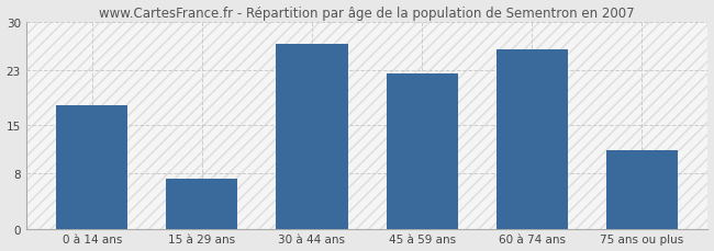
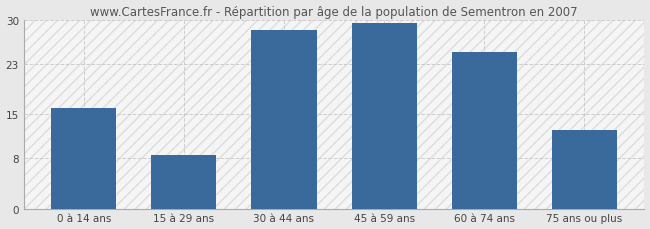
0 à 14 ans: 18.0 -> 16.0
15 à 29 ans: 7.2 -> 8.5
30 à 44 ans: 26.8 -> 28.5
45 à 59 ans: 22.6 -> 29.5
60 à 74 ans: 26.0 -> 25.0
75 ans ou plus: 11.4 -> 12.5
